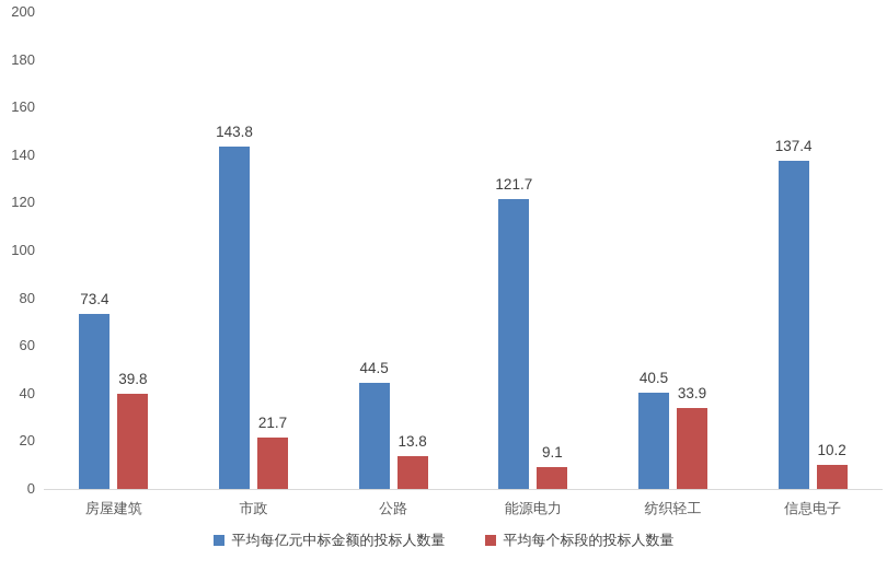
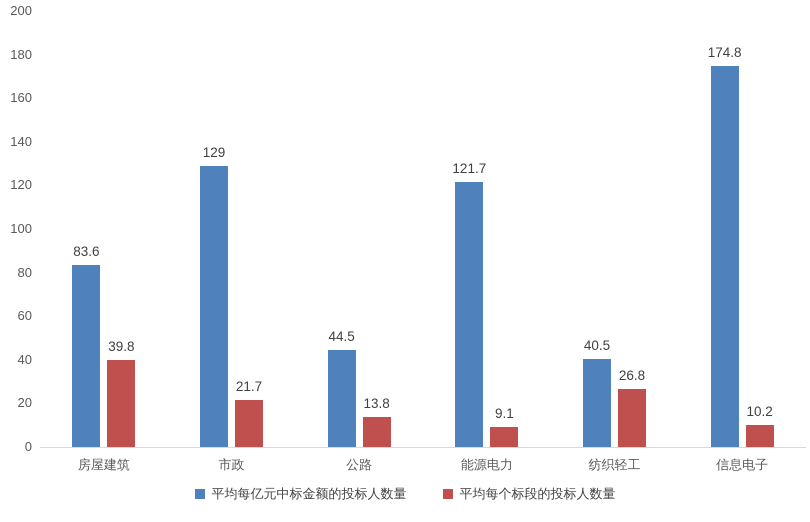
平均每亿元中标金额的投标人数量/房屋建筑: 73.4 -> 83.6
平均每亿元中标金额的投标人数量/市政: 143.8 -> 129
平均每个标段的投标人数量/纺织轻工: 33.9 -> 26.8
平均每亿元中标金额的投标人数量/信息电子: 137.4 -> 174.8
